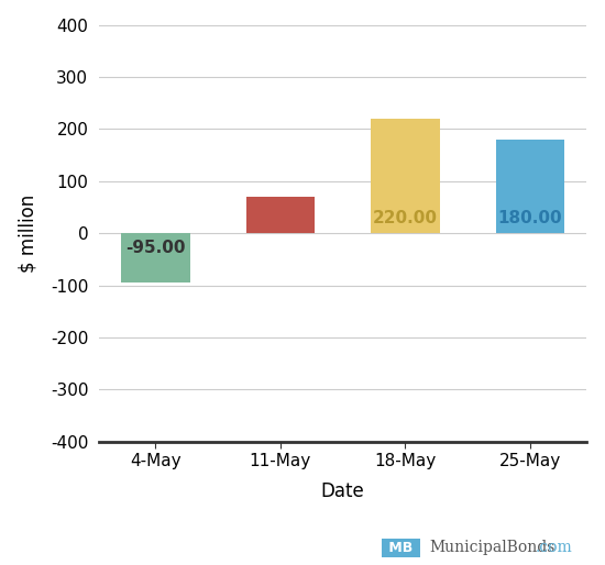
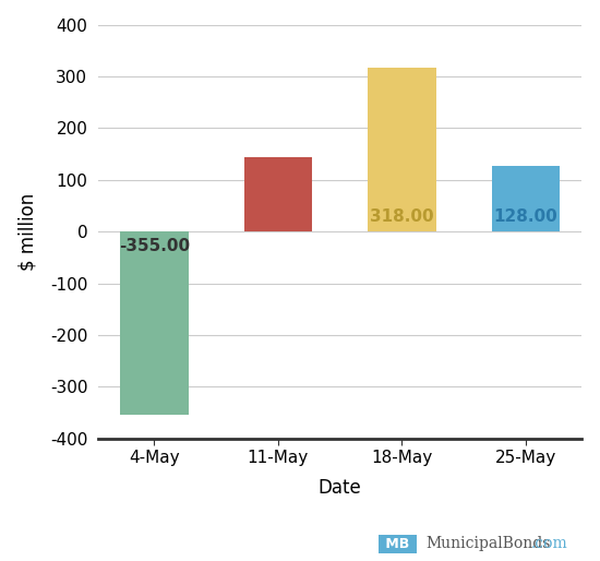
4-May: -95.00 -> -355.00
11-May: 70 -> 143
18-May: 220 -> 318
25-May: 180 -> 128
